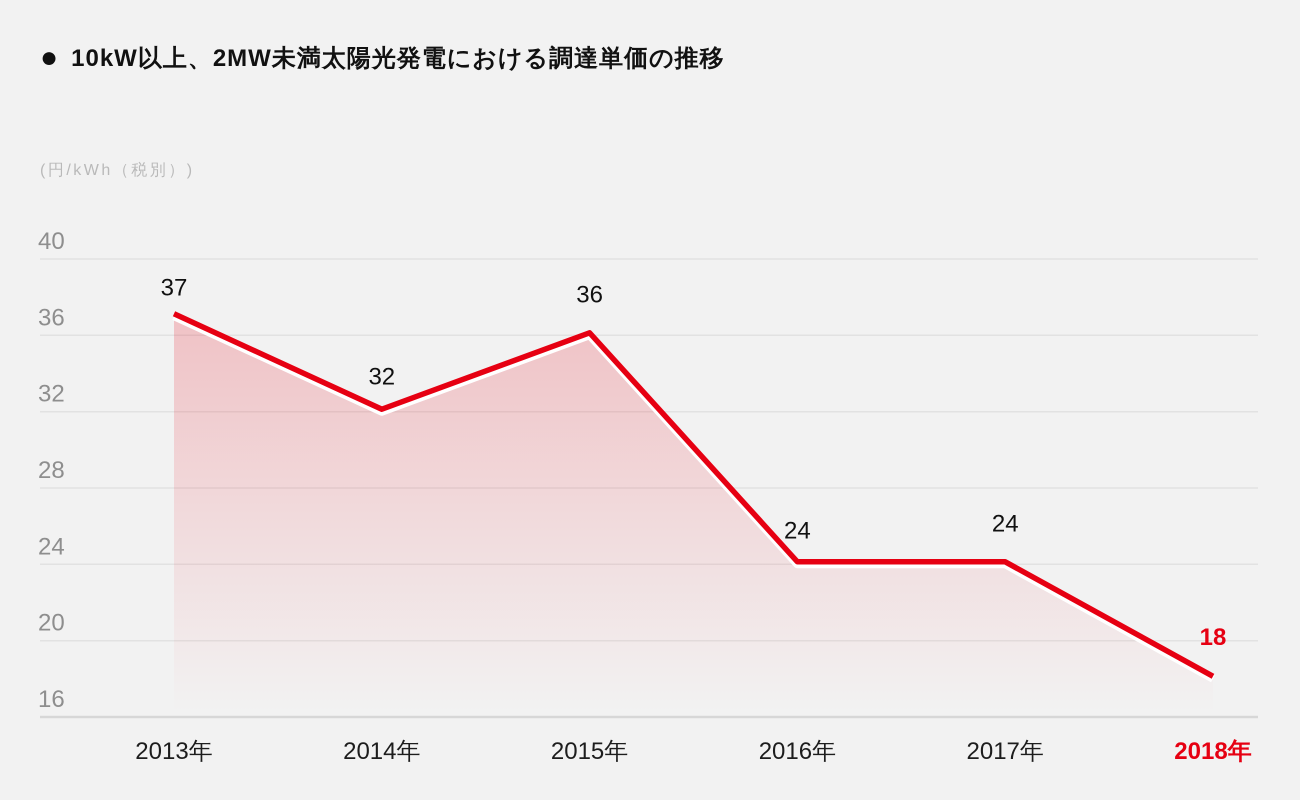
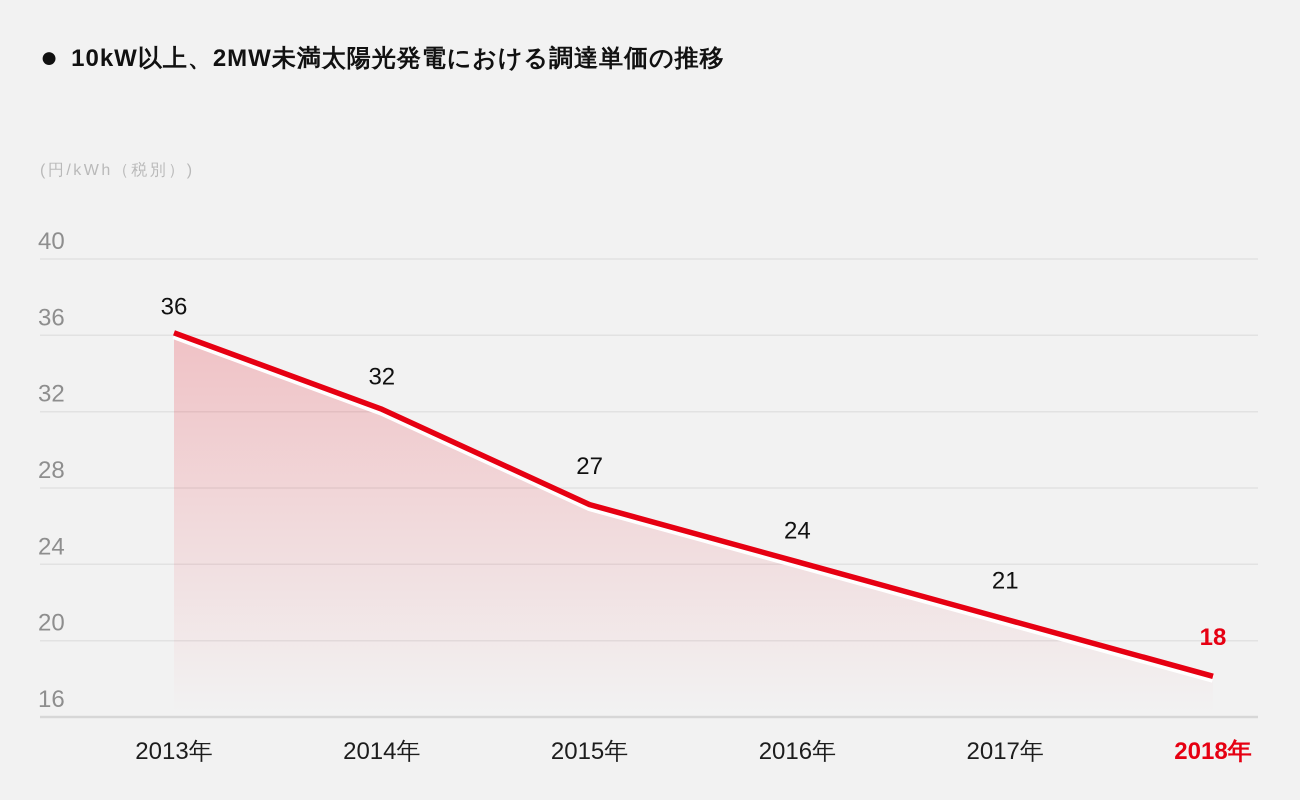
2013年: 37 -> 36
2015年: 36 -> 27
2017年: 24 -> 21
